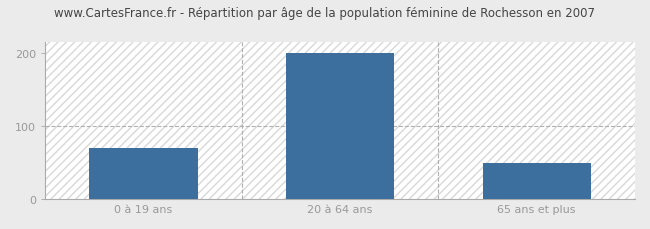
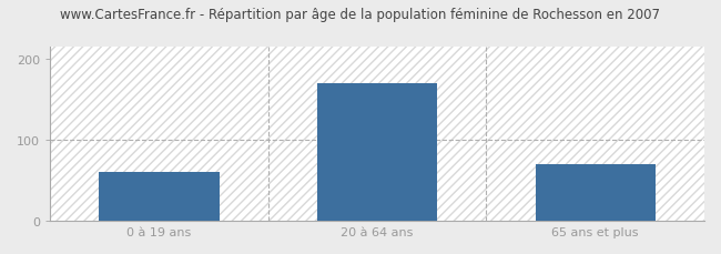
0 à 19 ans: 70 -> 60
20 à 64 ans: 200 -> 170
65 ans et plus: 50 -> 70
